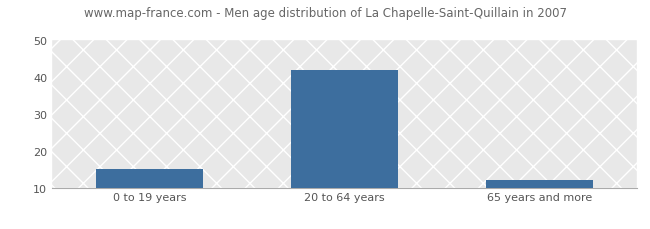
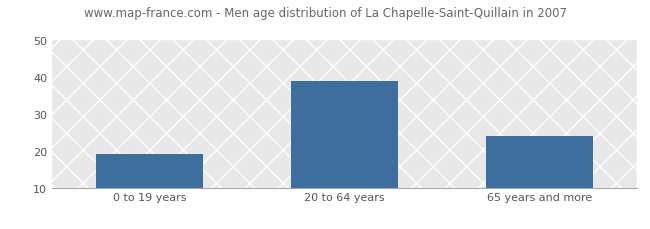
0 to 19 years: 15 -> 19
20 to 64 years: 42 -> 39
65 years and more: 12 -> 24
